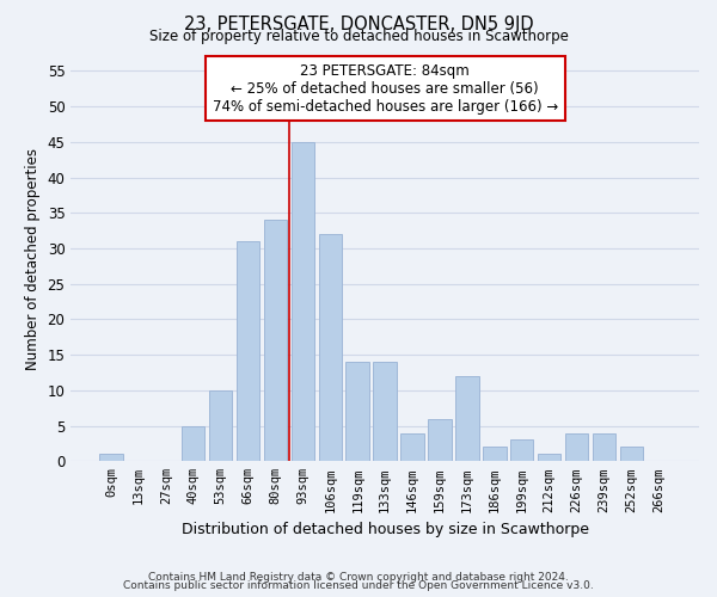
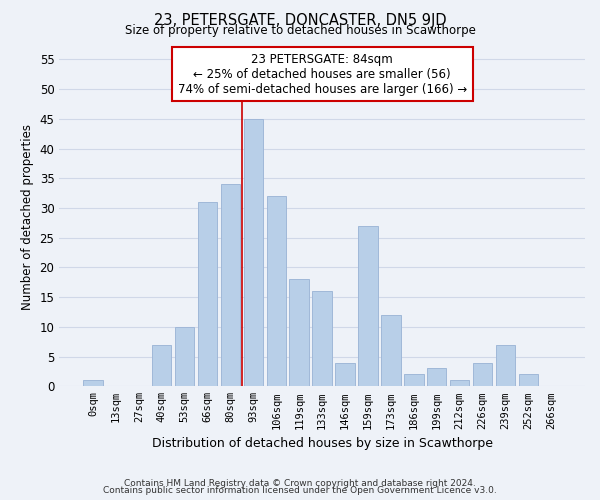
40sqm: 5 -> 7
119sqm: 14 -> 18
133sqm: 14 -> 16
159sqm: 6 -> 27
239sqm: 4 -> 7
